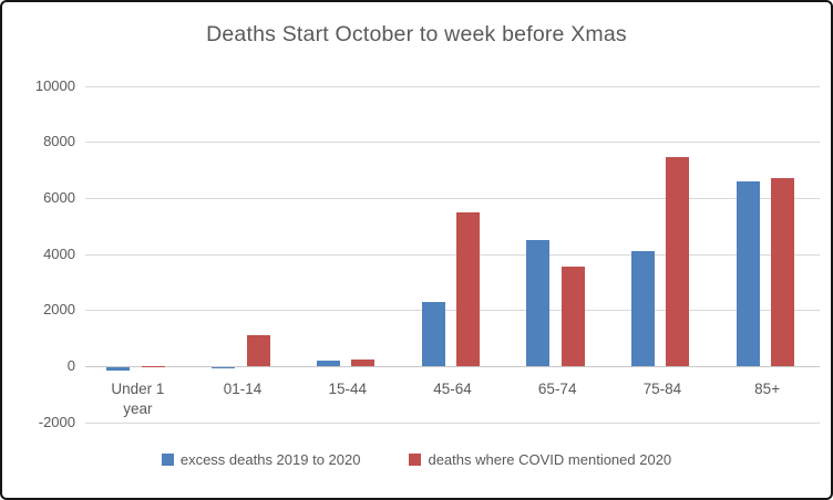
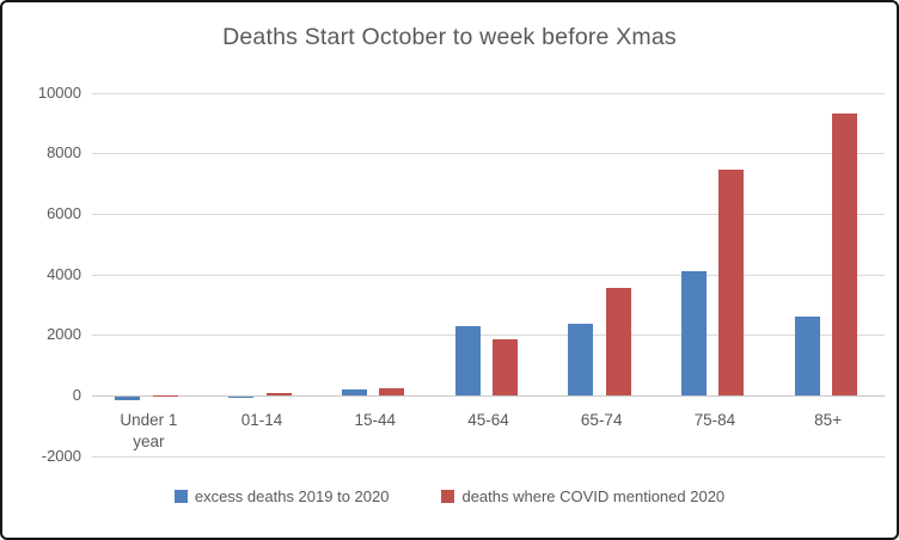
deaths where COVID mentioned 2020/01-14: 1100 -> 100
deaths where COVID mentioned 2020/45-64: 5500 -> 1900
excess deaths 2019 to 2020/65-74: 4500 -> 2400
excess deaths 2019 to 2020/85+: 6600 -> 2600
deaths where COVID mentioned 2020/85+: 6700 -> 9300
